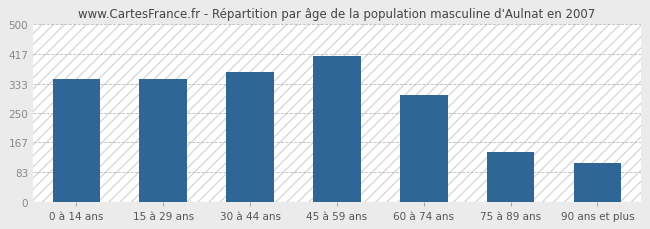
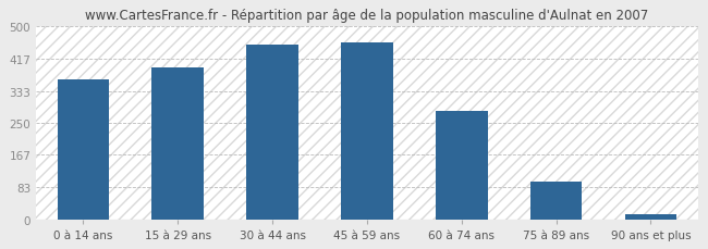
0 à 14 ans: 345 -> 363
15 à 29 ans: 345 -> 395
30 à 44 ans: 365 -> 452
45 à 59 ans: 410 -> 458
60 à 74 ans: 300 -> 280
75 à 89 ans: 140 -> 98
90 ans et plus: 110 -> 12
